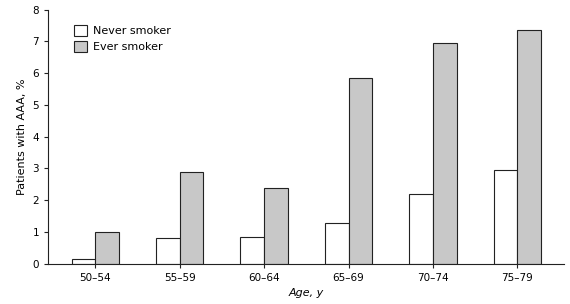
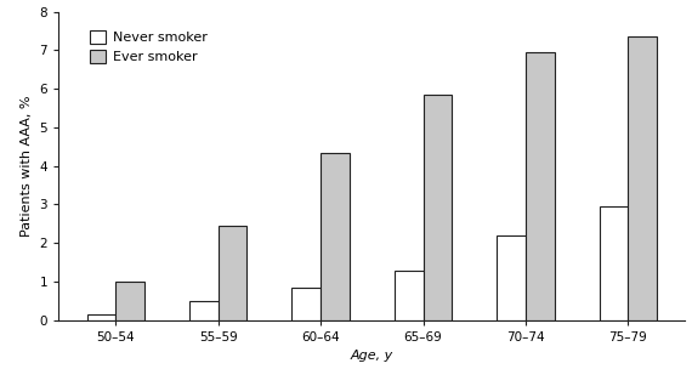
Never smoker/55–59: 0.80 -> 0.50
Ever smoker/55–59: 2.90 -> 2.45
Ever smoker/60–64: 2.40 -> 4.35
